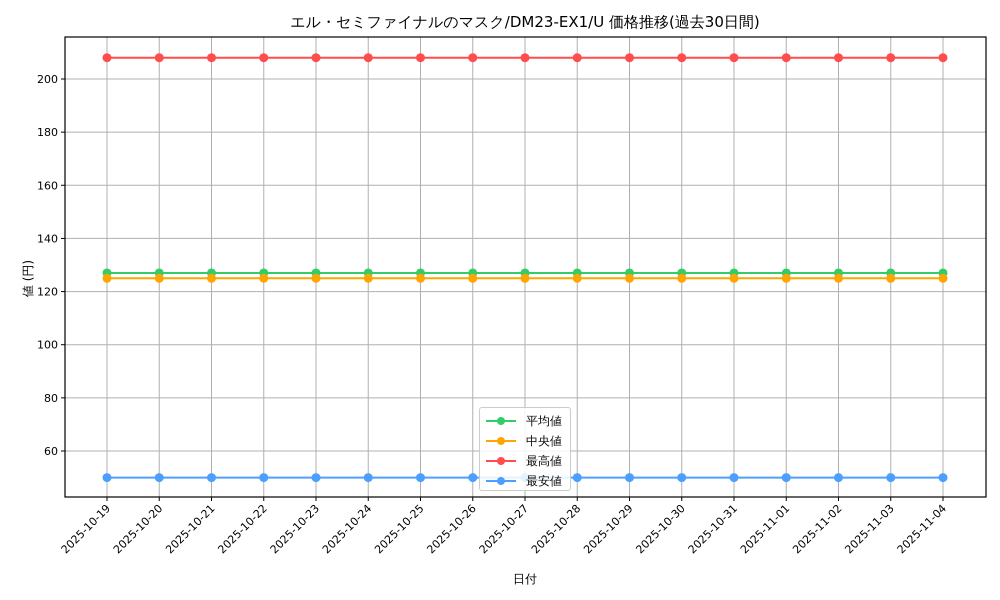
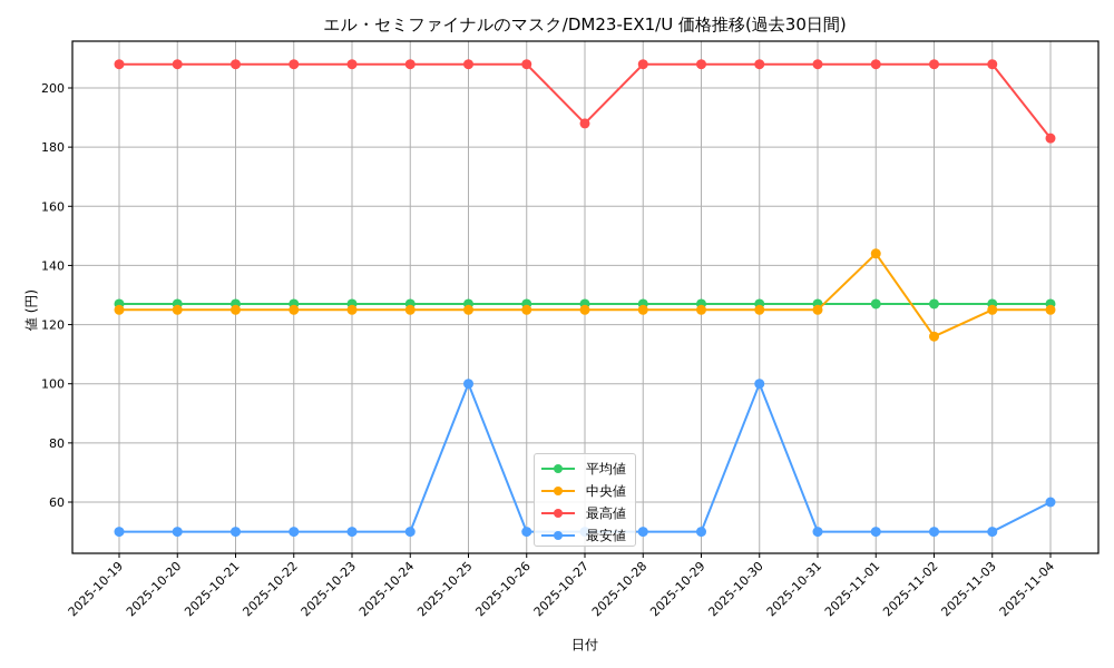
最安値/2025-10-25: 50 -> 100
最高値/2025-10-27: 208 -> 188
最安値/2025-10-30: 50 -> 100
中央値/2025-11-01: 125 -> 144
中央値/2025-11-02: 125 -> 116
最高値/2025-11-04: 208 -> 183
最安値/2025-11-04: 50 -> 60
